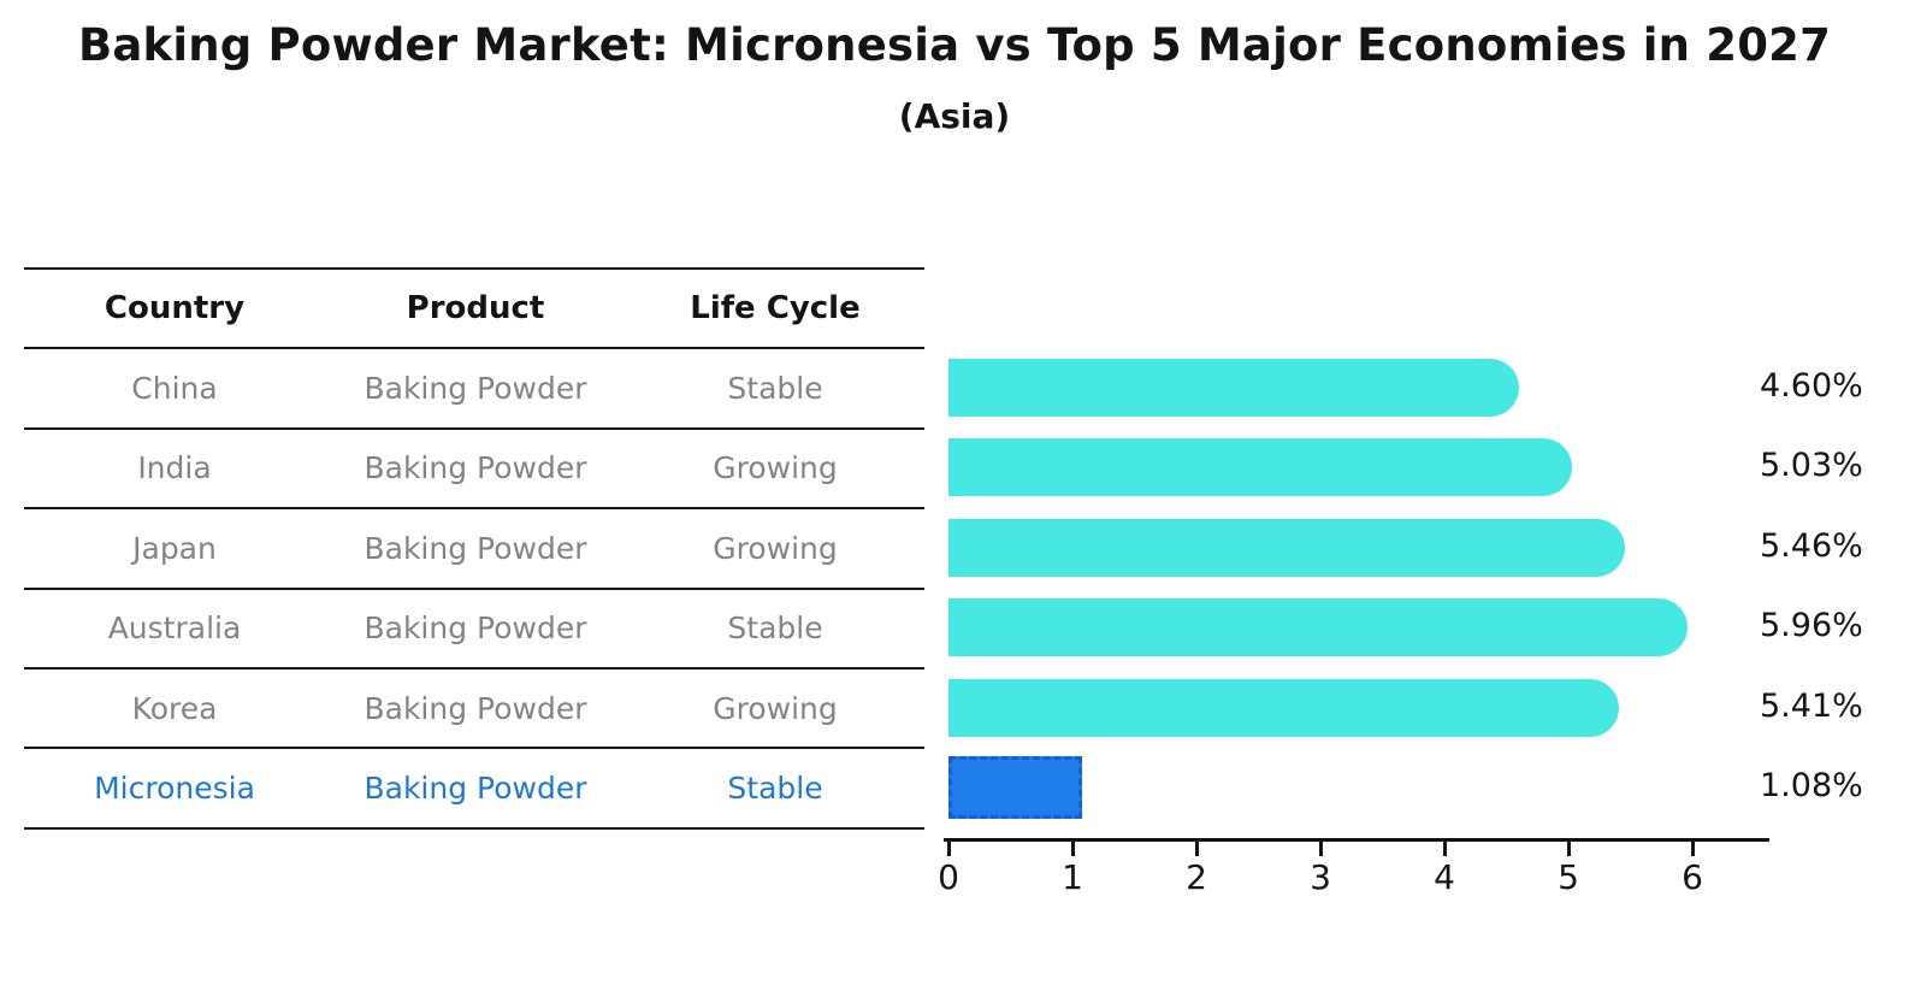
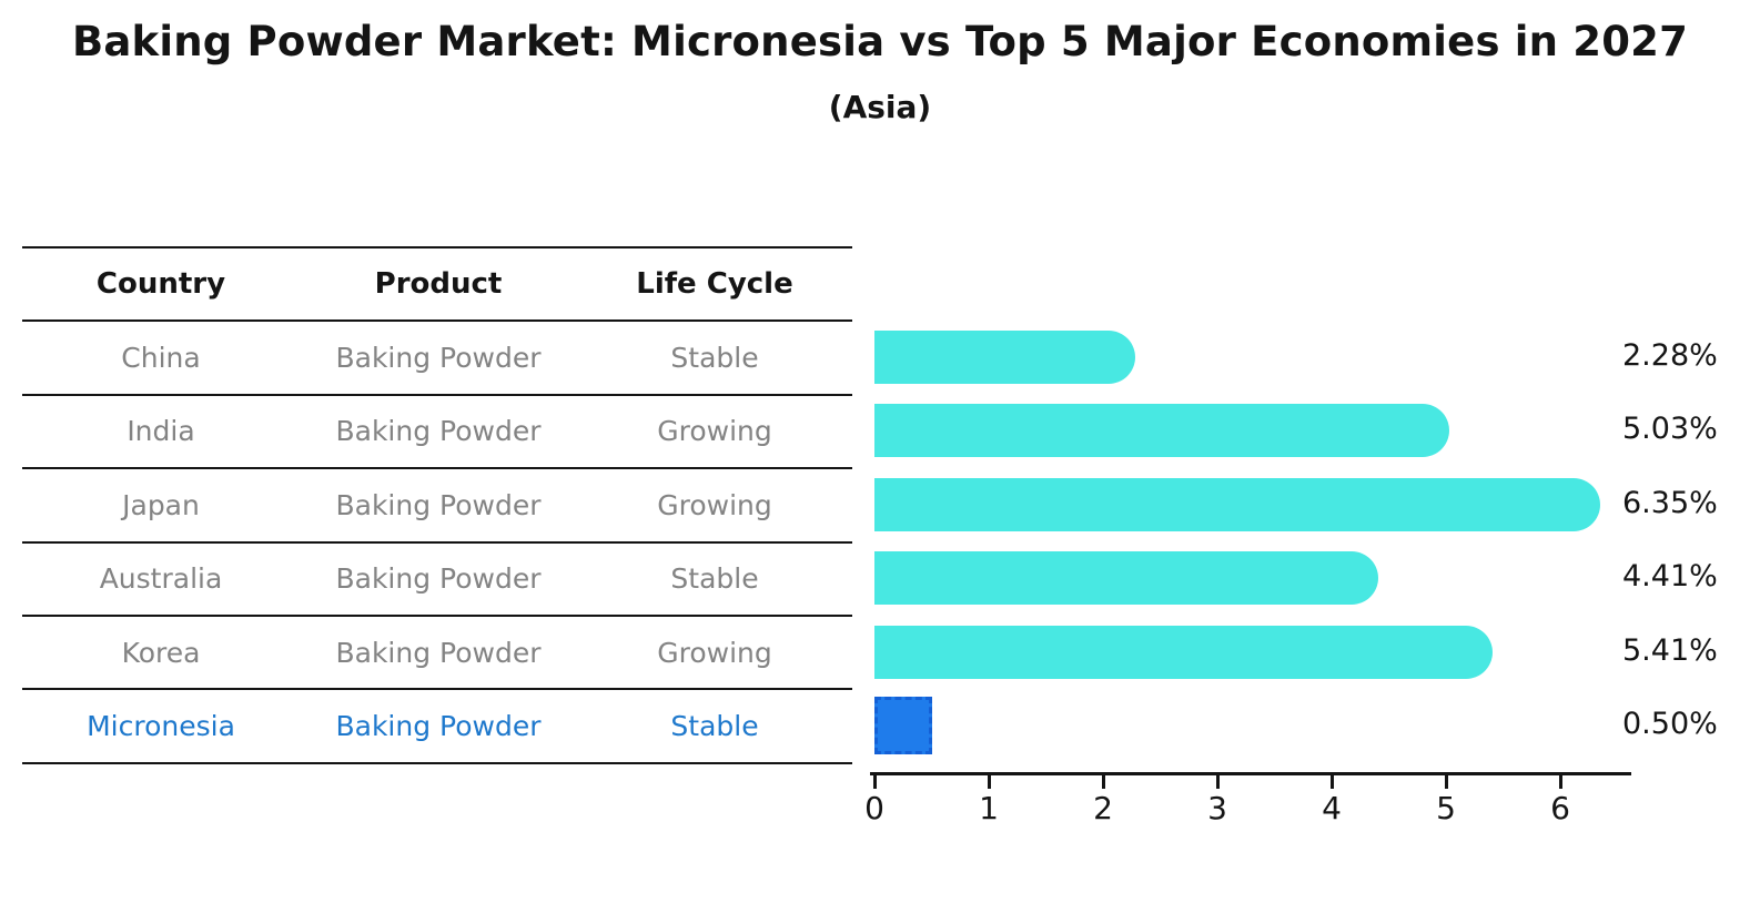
China: 4.60% -> 2.28%
Japan: 5.46% -> 6.35%
Australia: 5.96% -> 4.41%
Micronesia: 1.08% -> 0.50%
